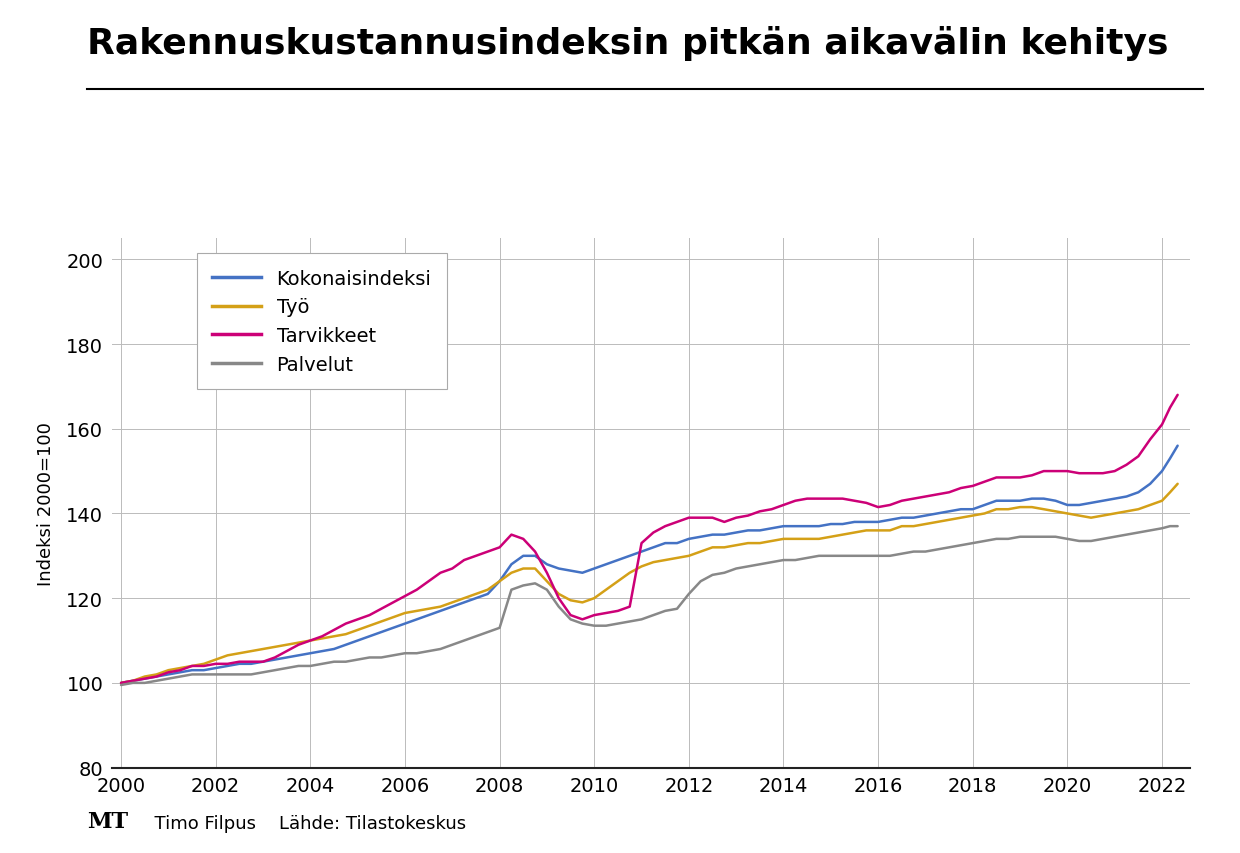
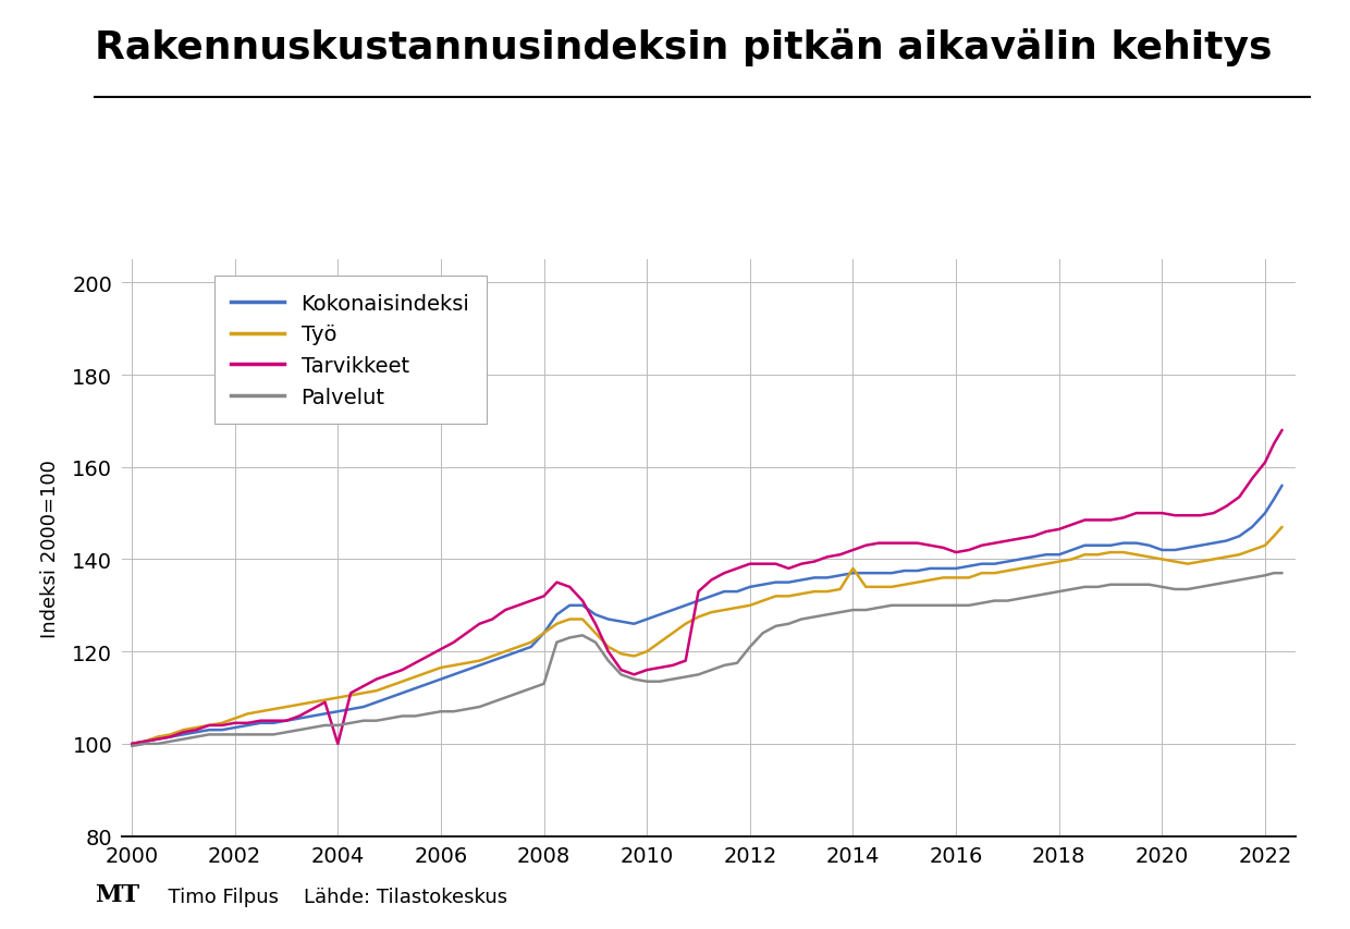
Tarvikkeet/2004: 110.0 -> 100.0
Työ/2014: 134.0 -> 138.0
